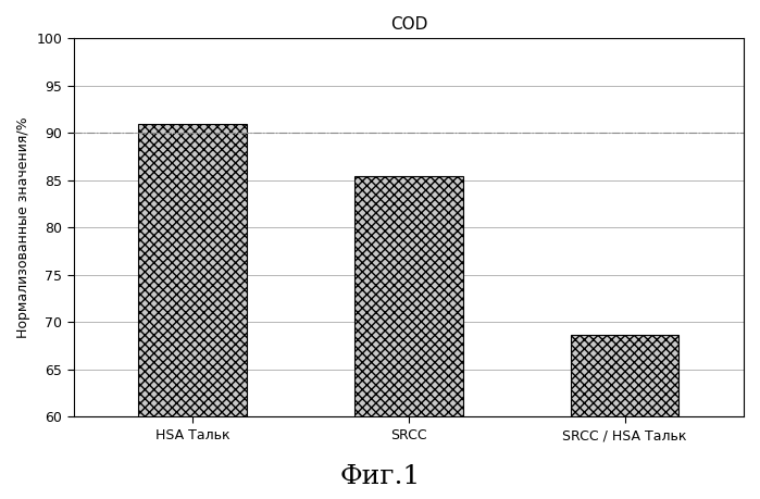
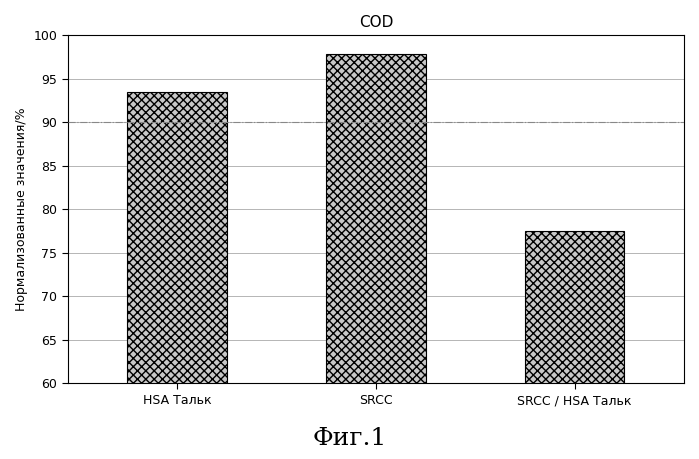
HSA Тальк: 91.0 -> 93.5
SRCC: 85.4 -> 97.8
SRCC / HSA Тальк: 68.6 -> 77.5
